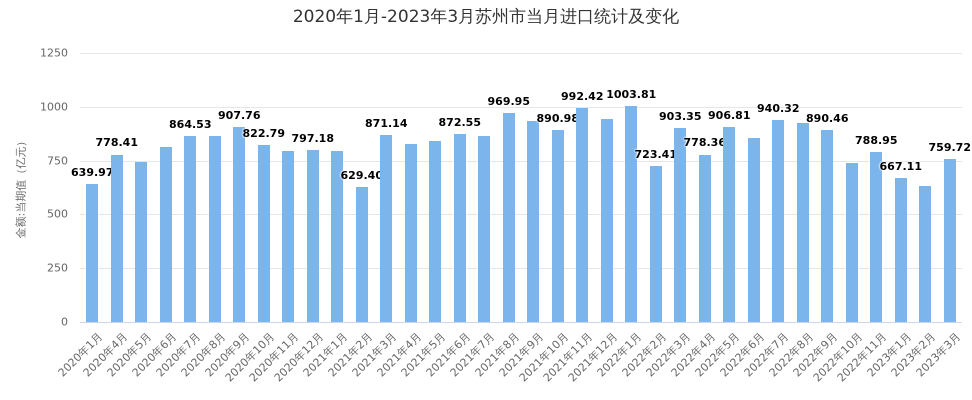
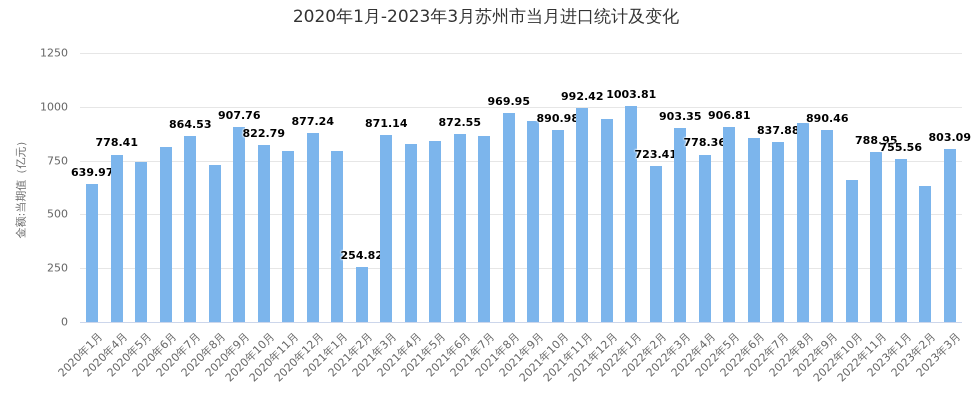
2020年8月: 860 -> 730
2020年12月: 797.18 -> 877.24
2021年2月: 629.40 -> 254.82
2022年7月: 940.32 -> 837.88
2022年10月: 740 -> 660
2023年1月: 667.11 -> 755.56
2023年3月: 759.72 -> 803.09
